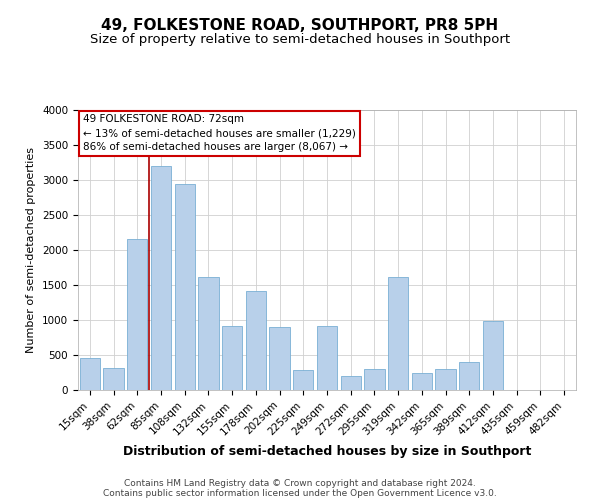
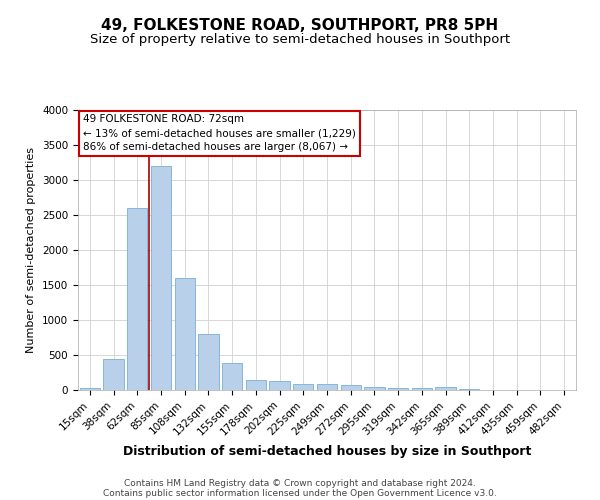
15sqm: 460 -> 30
38sqm: 320 -> 450
62sqm: 2160 -> 2600
108sqm: 2940 -> 1600
132sqm: 1620 -> 800
155sqm: 920 -> 380
178sqm: 1420 -> 150
202sqm: 900 -> 130
225sqm: 280 -> 90
249sqm: 920 -> 80
272sqm: 200 -> 70
295sqm: 300 -> 50
319sqm: 1620 -> 40
342sqm: 240 -> 20
365sqm: 300 -> 40
389sqm: 400 -> 10
412sqm: 980 -> 0
